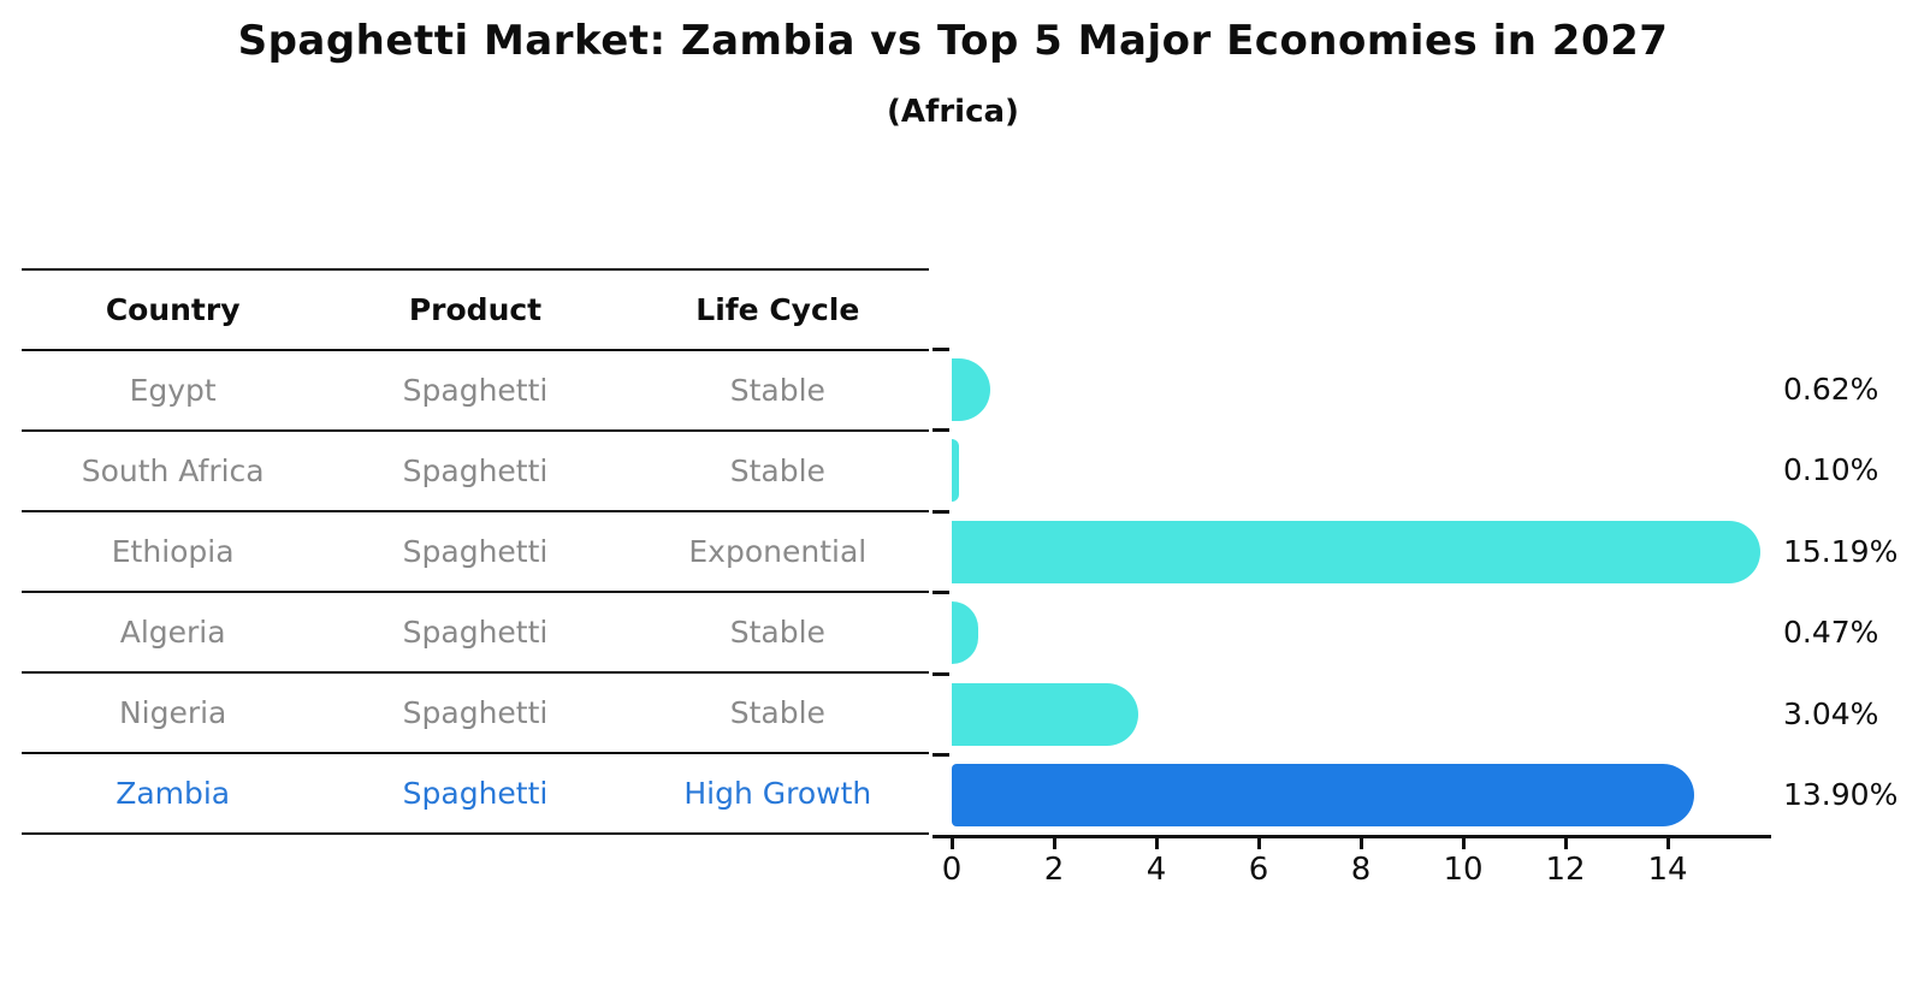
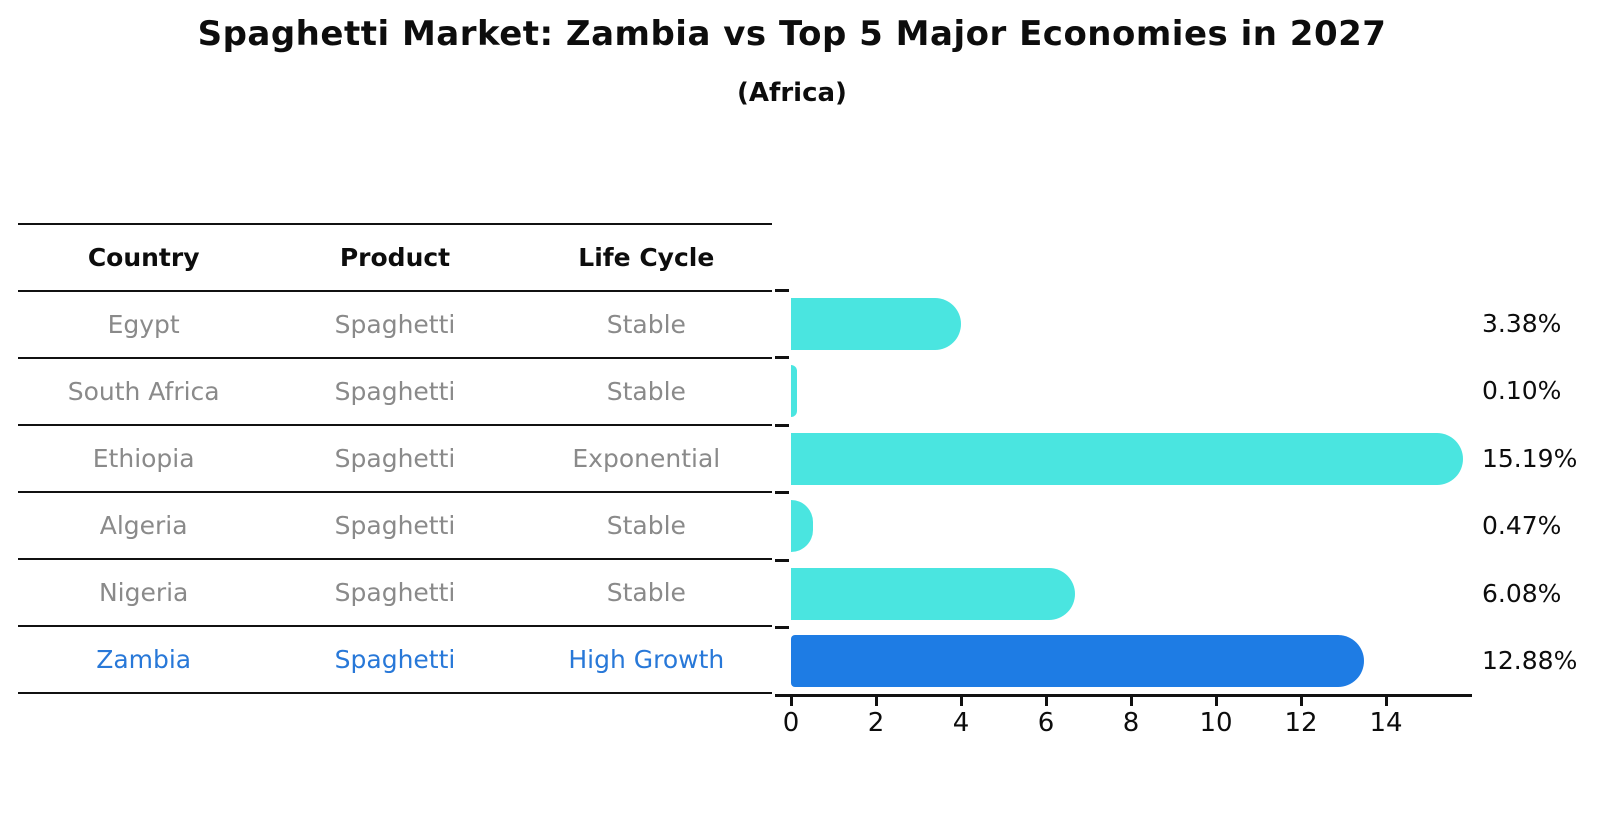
Egypt: 0.62% -> 3.38%
Nigeria: 3.04% -> 6.08%
Zambia: 13.90% -> 12.88%
